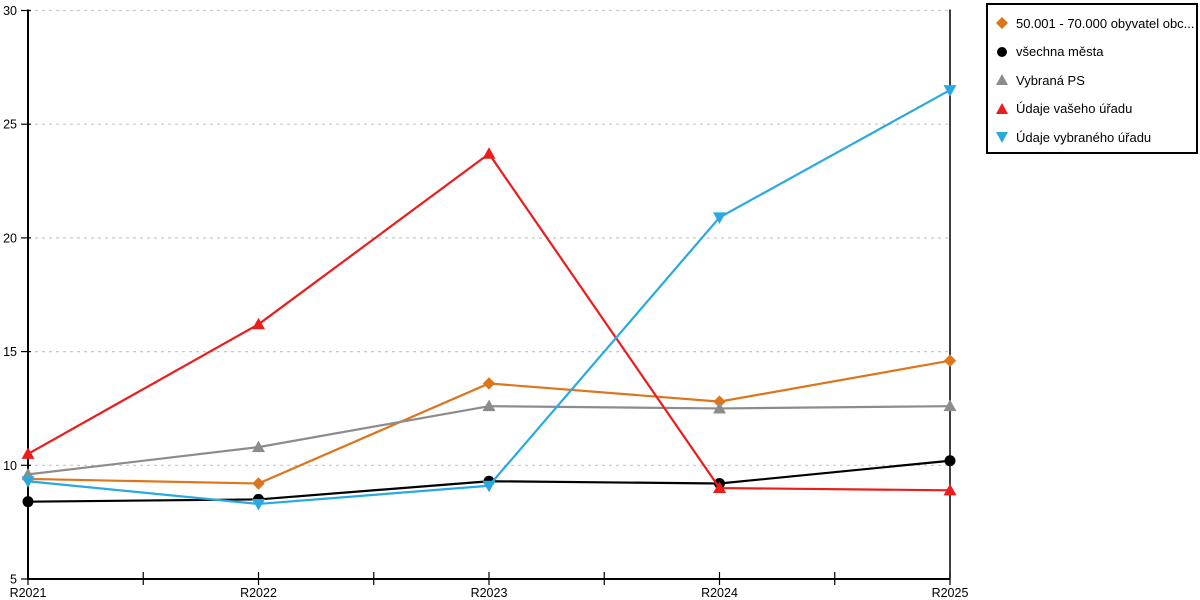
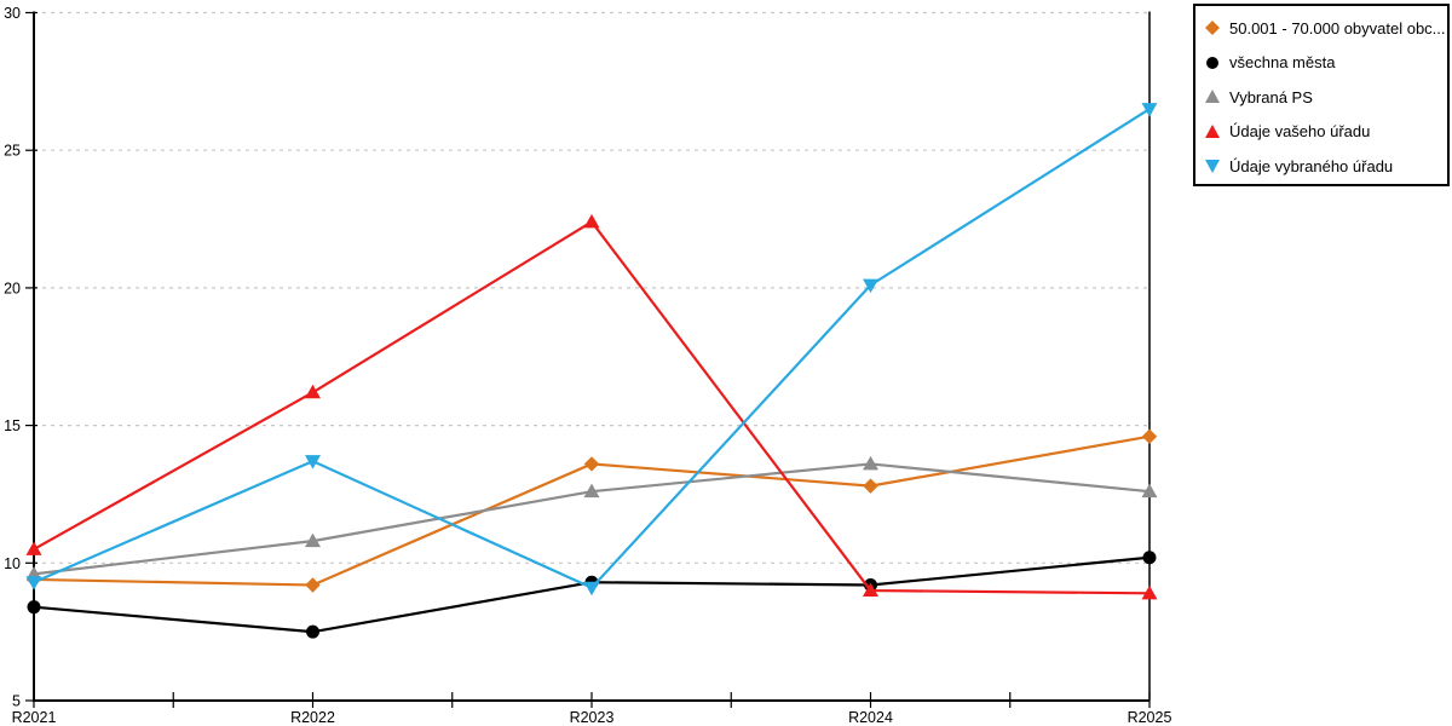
všechna města/R2022: 8.5 -> 7.5
Údaje vybraného úřadu/R2022: 8.3 -> 13.7
Údaje vašeho úřadu/R2023: 23.7 -> 22.4
Vybraná PS/R2024: 12.5 -> 13.6
Údaje vybraného úřadu/R2024: 20.9 -> 20.1
